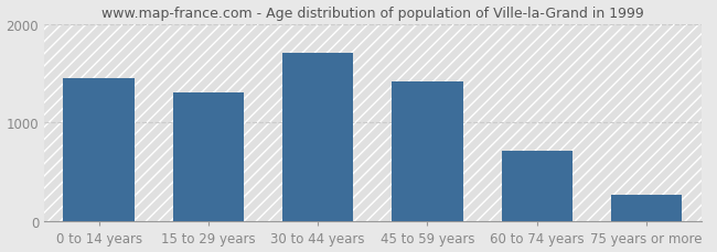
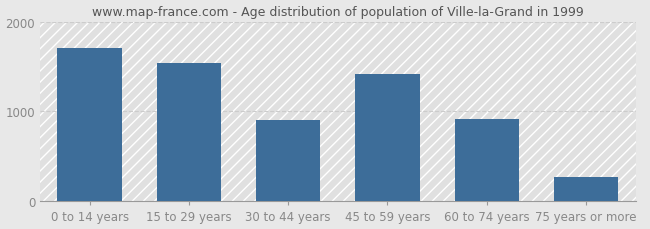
0 to 14 years: 1450 -> 1700
15 to 29 years: 1300 -> 1540
30 to 44 years: 1700 -> 900
60 to 74 years: 720 -> 920
